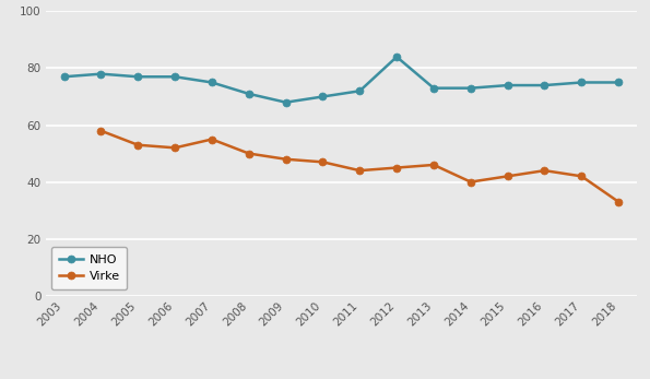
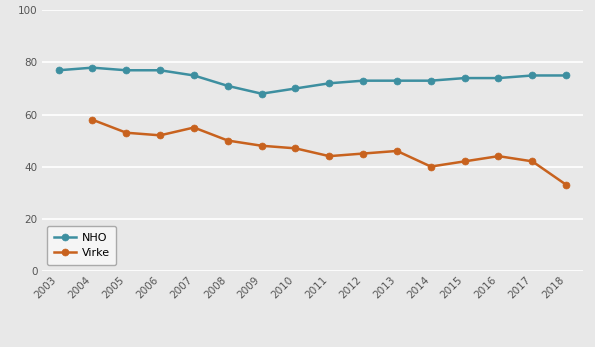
NHO/2012: 84 -> 73
